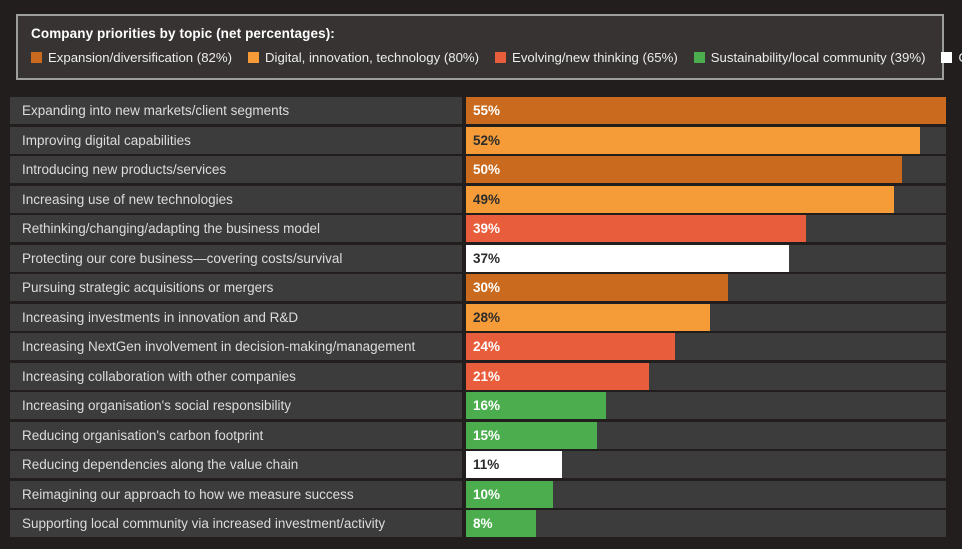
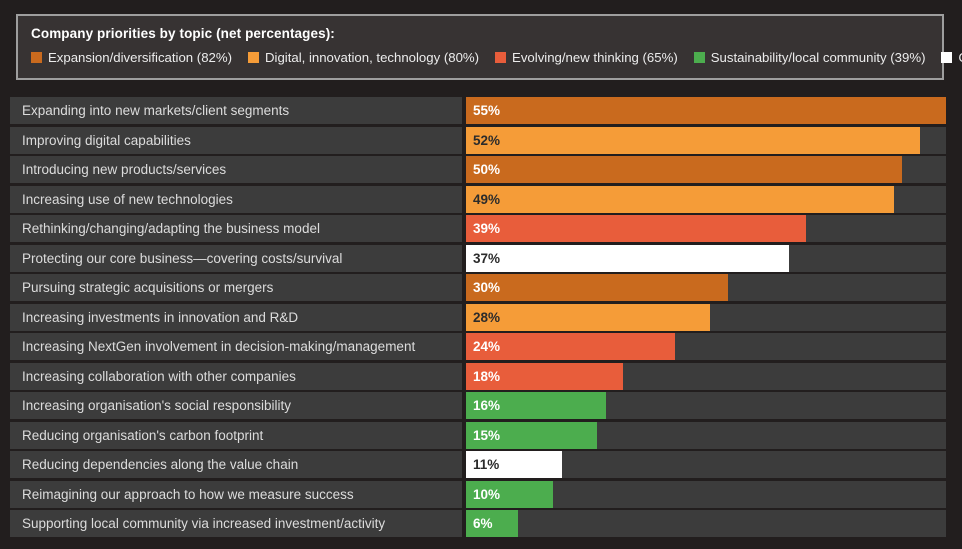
Increasing collaboration with other companies: 21% -> 18%
Supporting local community via increased investment/activity: 8% -> 6%
